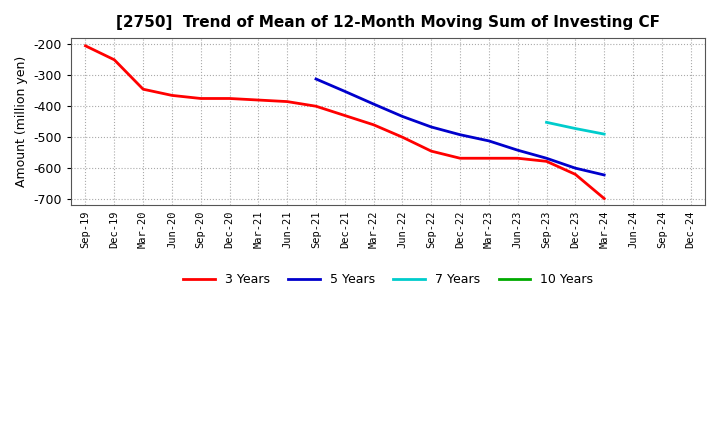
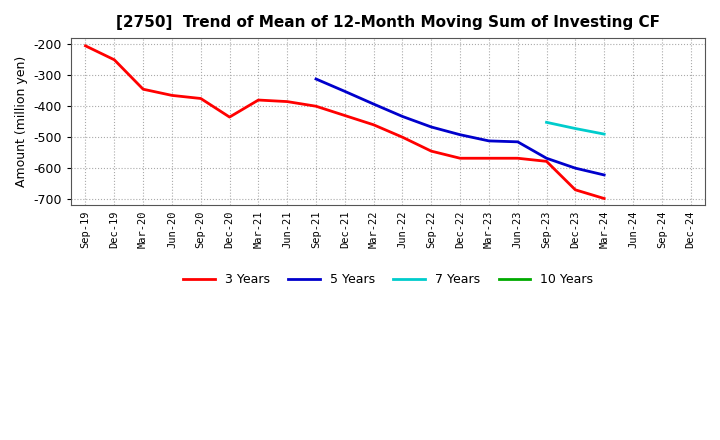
3 Years/Dec-20: -375 -> -435
5 Years/Jun-23: -542 -> -515
3 Years/Dec-23: -620 -> -670
